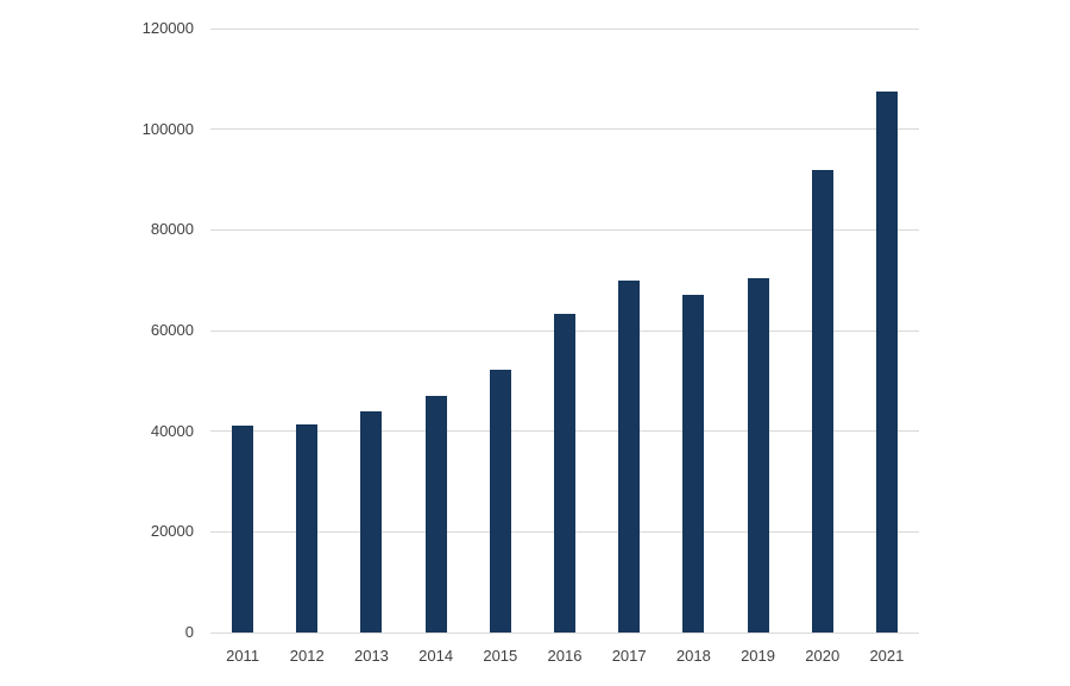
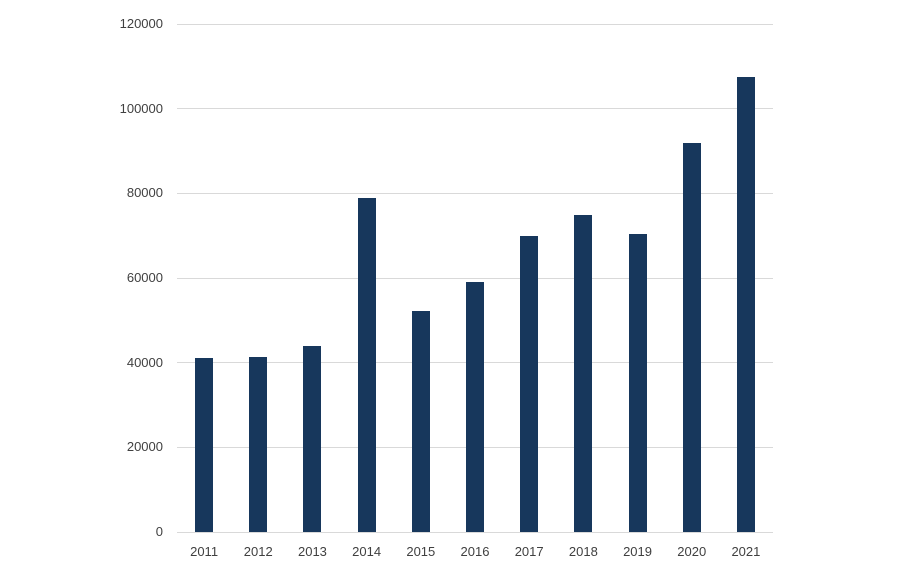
2014: 47000 -> 79000
2016: 63000 -> 59000
2018: 67000 -> 75000
